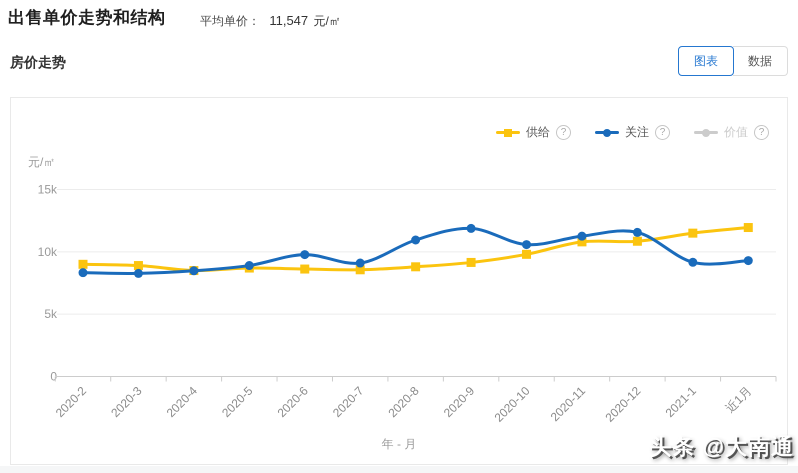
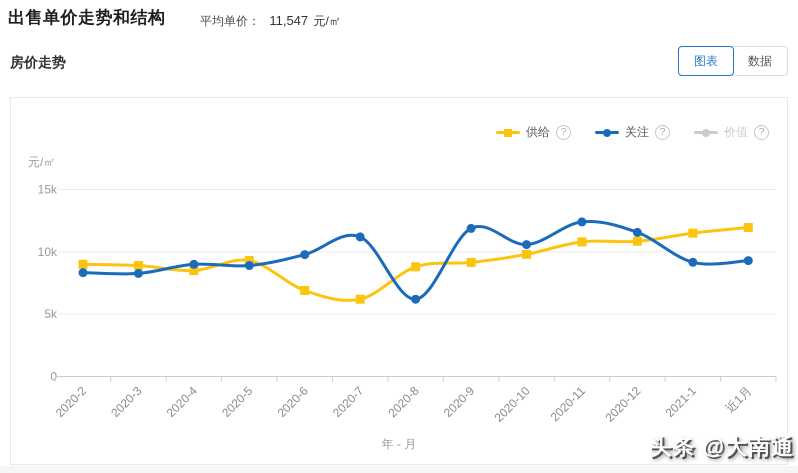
关注/2020-4: 8.5k -> 9.0k
供给/2020-5: 8.7k -> 9.3k
供给/2020-6: 8.6k -> 6.9k
供给/2020-7: 8.6k -> 6.2k
关注/2020-7: 9.1k -> 11.2k
关注/2020-8: 11.0k -> 6.2k
关注/2020-11: 11.3k -> 12.4k
